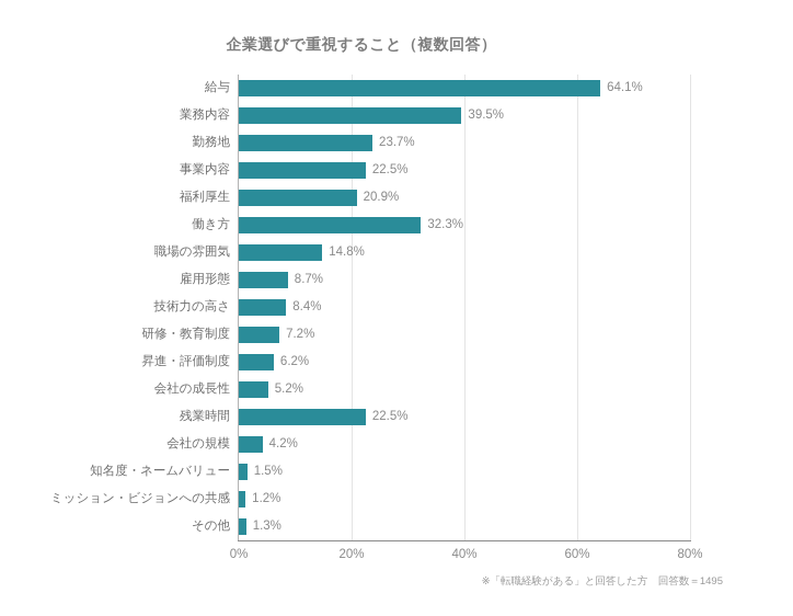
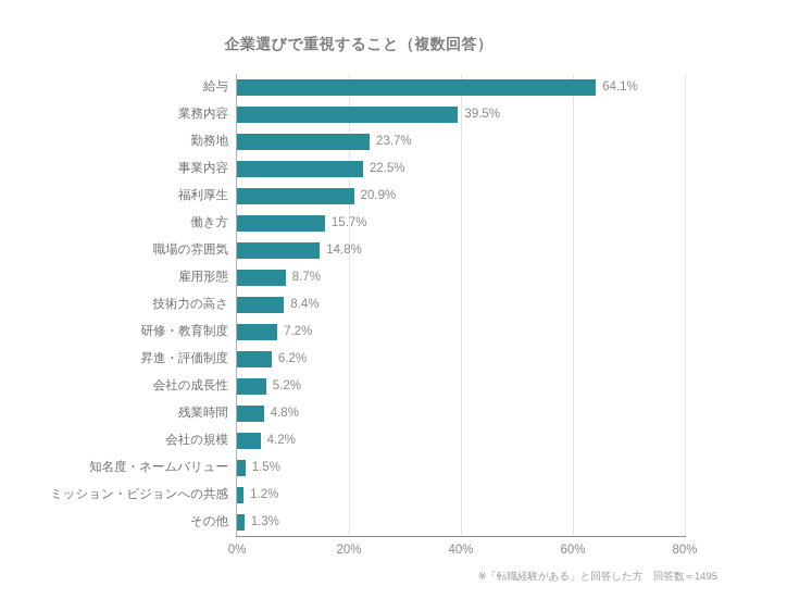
働き方: 32.3% -> 15.7%
残業時間: 22.5% -> 4.8%
